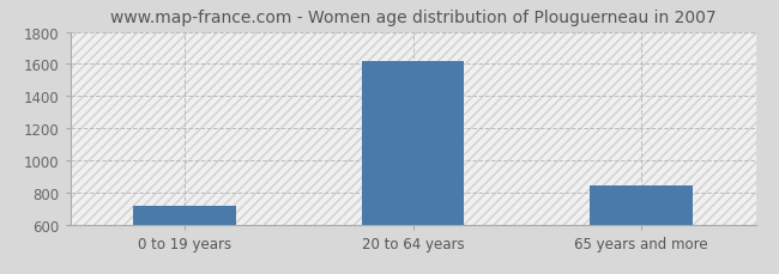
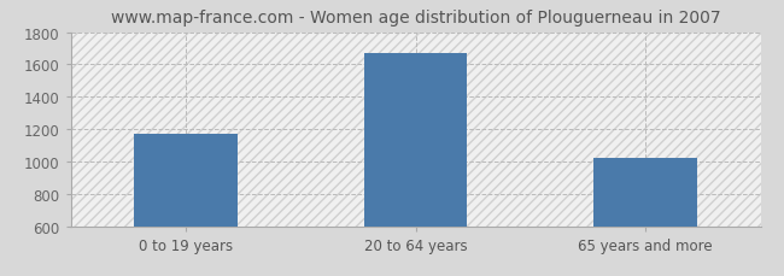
0 to 19 years: 720 -> 1170
20 to 64 years: 1620 -> 1670
65 years and more: 840 -> 1020
